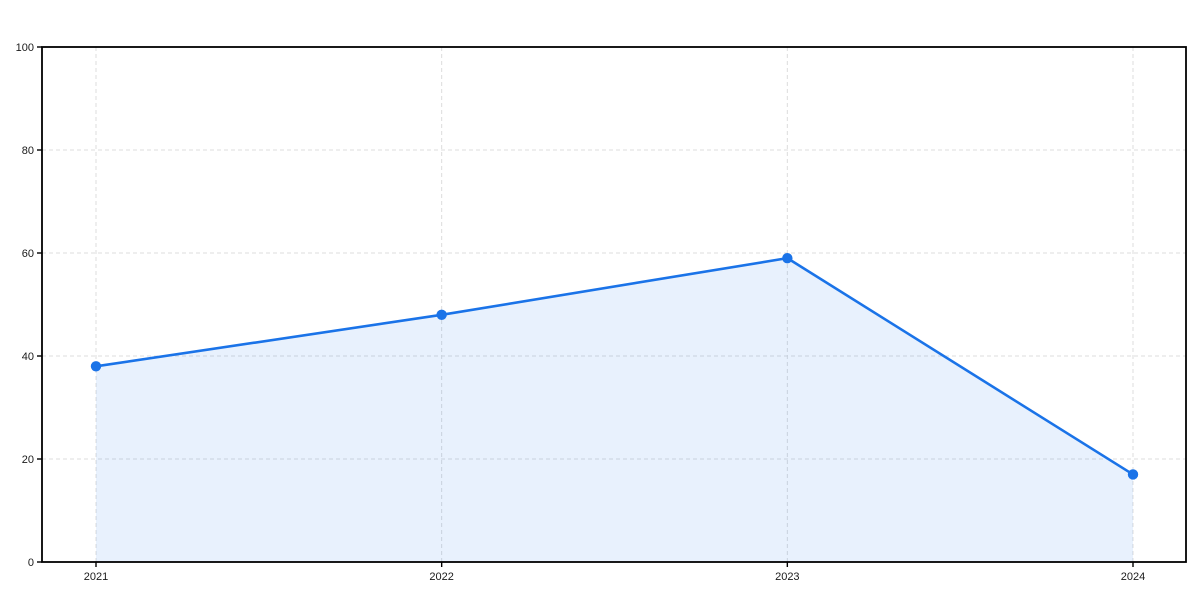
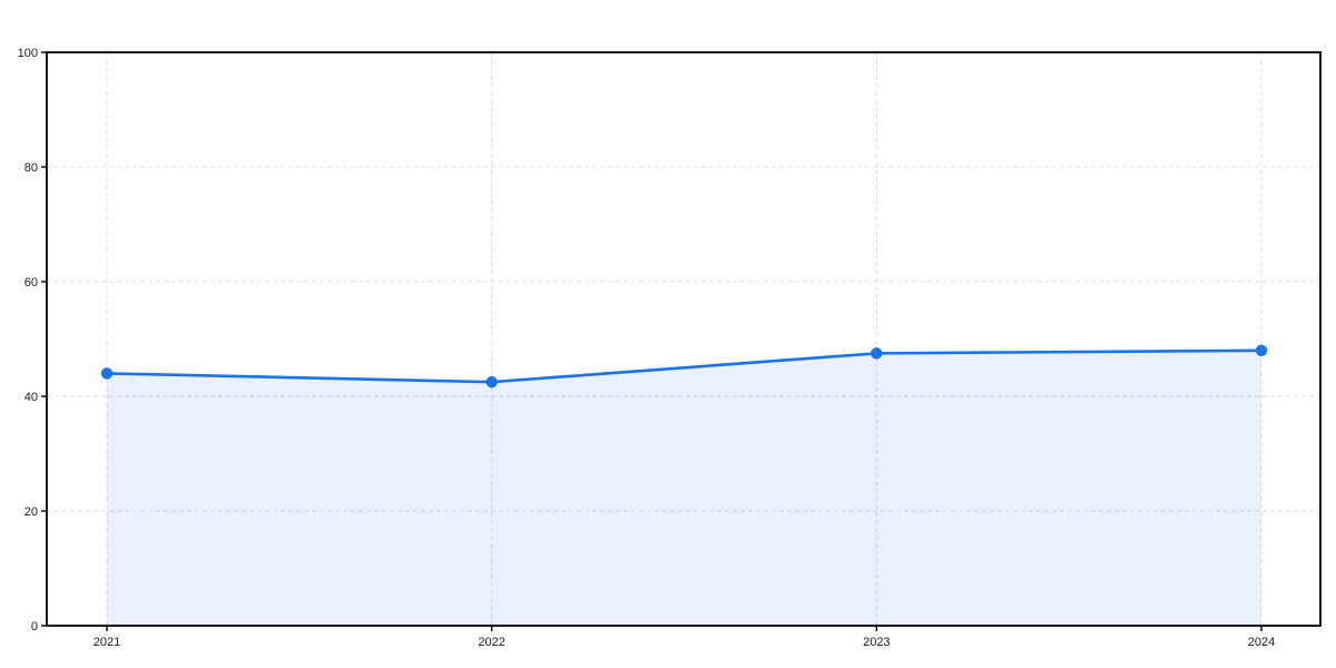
2021: 38 -> 44
2022: 48 -> 42
2023: 59 -> 48
2024: 17 -> 48
